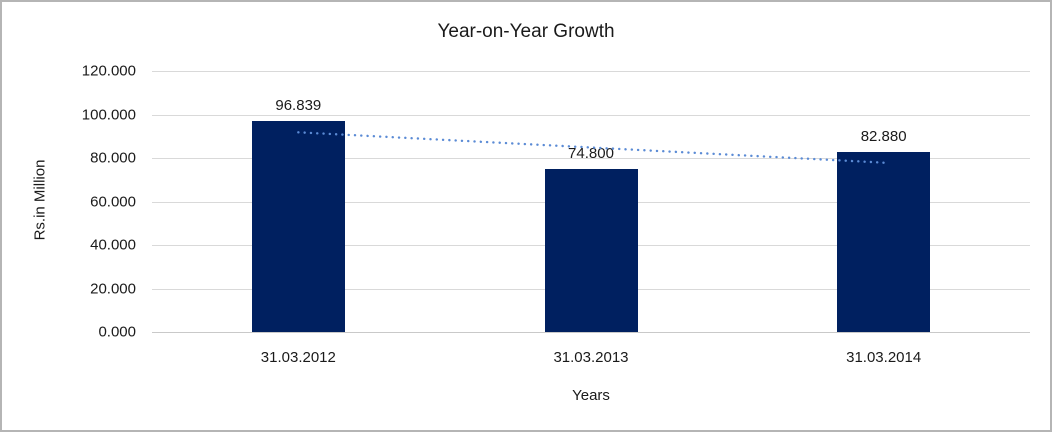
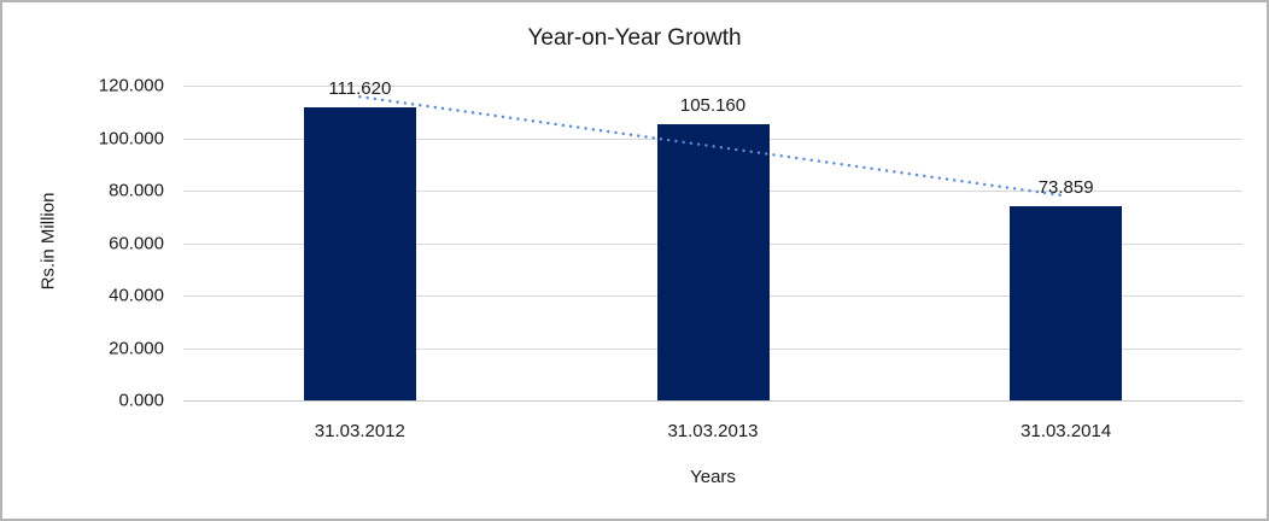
31.03.2012: 96.839 -> 111.620
31.03.2013: 74.800 -> 105.160
31.03.2014: 82.880 -> 73.859
